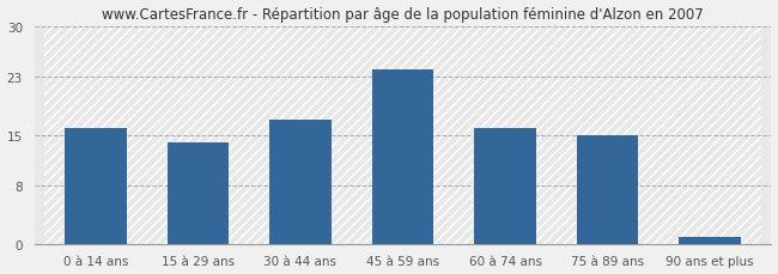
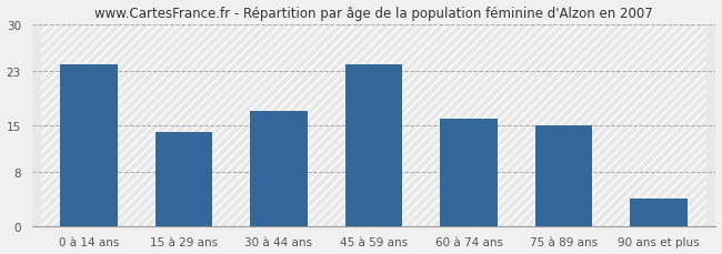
0 à 14 ans: 16 -> 24
90 ans et plus: 1 -> 4
